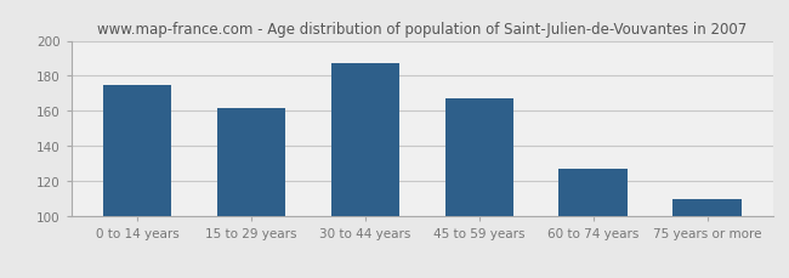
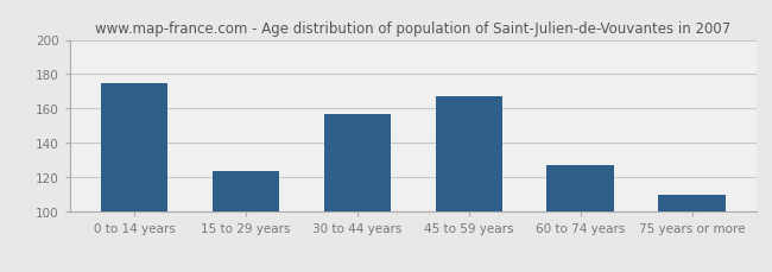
15 to 29 years: 162 -> 124
30 to 44 years: 187 -> 157
